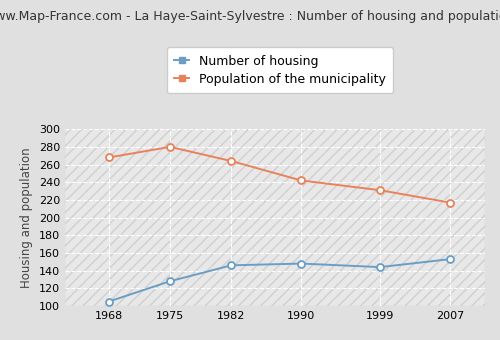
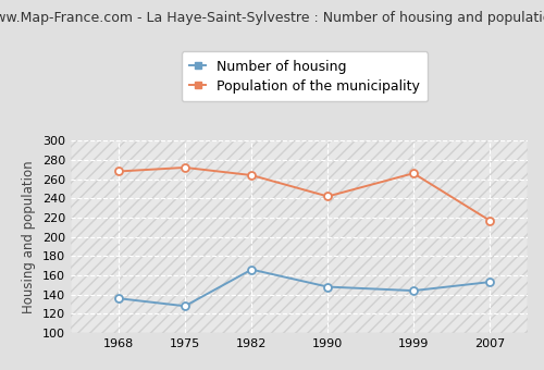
Number of housing/1968: 105 -> 136
Population of the municipality/1975: 280 -> 272
Number of housing/1982: 146 -> 166
Population of the municipality/1999: 231 -> 266
